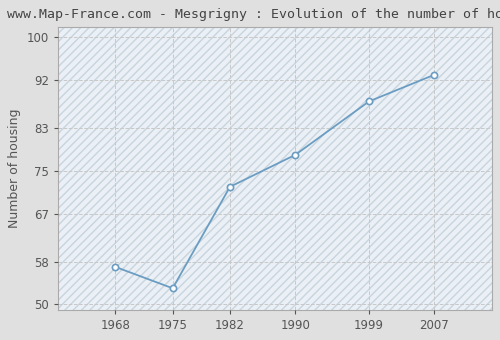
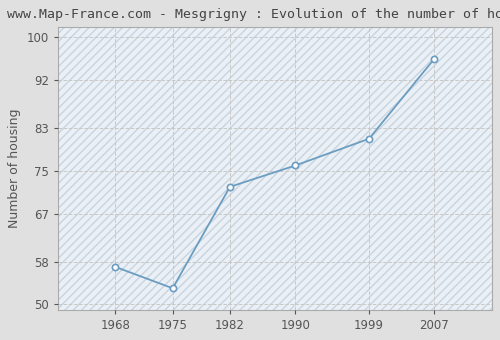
1990: 78 -> 76
1999: 88 -> 81
2007: 93 -> 96
